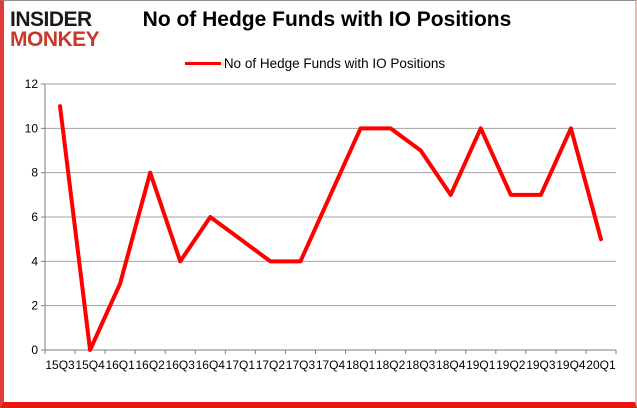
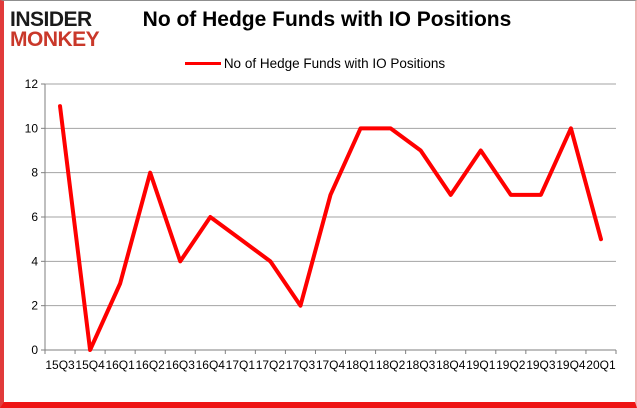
17Q3: 4 -> 2
19Q1: 10 -> 9
